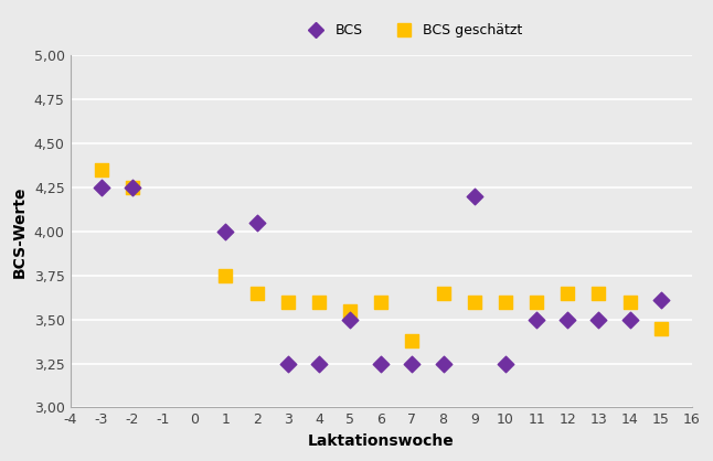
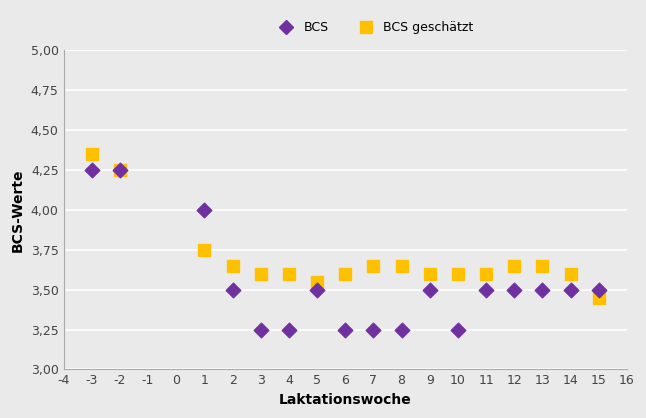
BCS/2: 4,05 -> 3,50
BCS geschätzt/7: 3,38 -> 3,65
BCS/9: 4,20 -> 3,50
BCS/15: 3,61 -> 3,50
